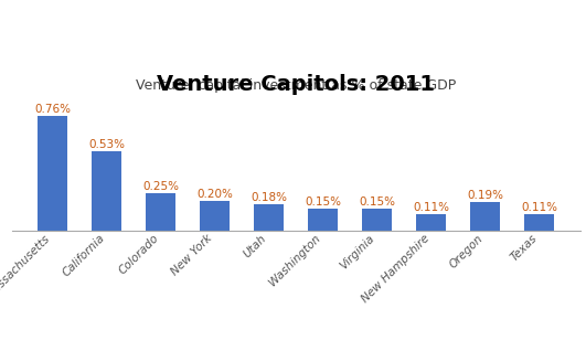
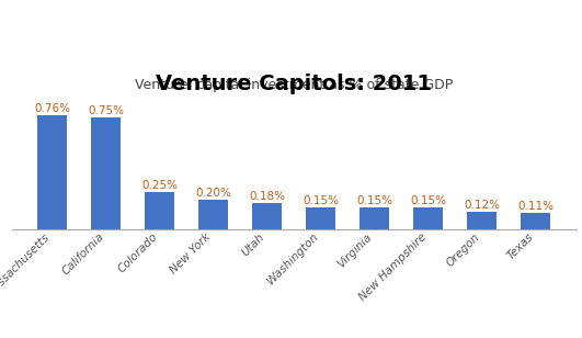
California: 0.53% -> 0.75%
New Hampshire: 0.11% -> 0.15%
Oregon: 0.19% -> 0.12%
